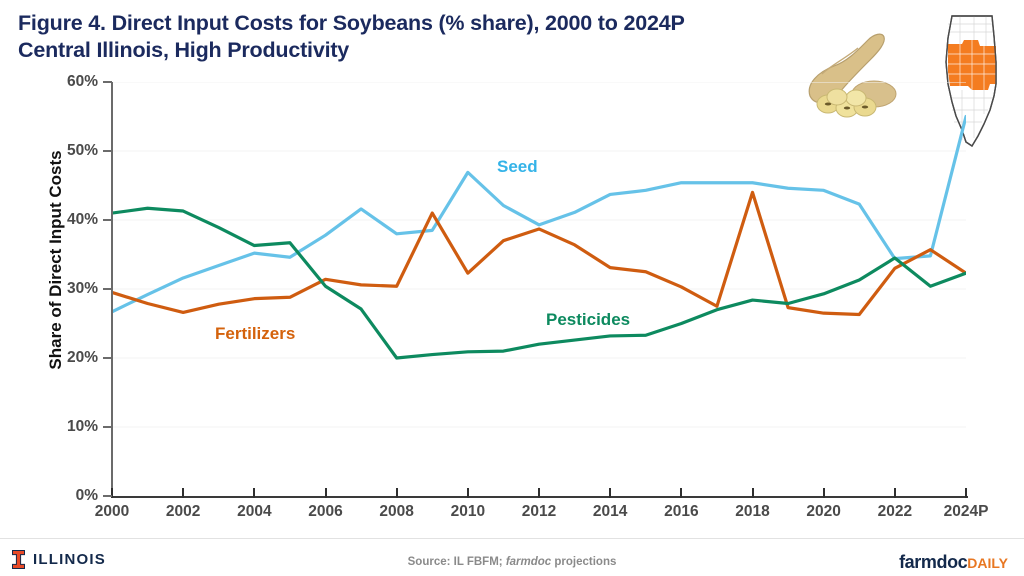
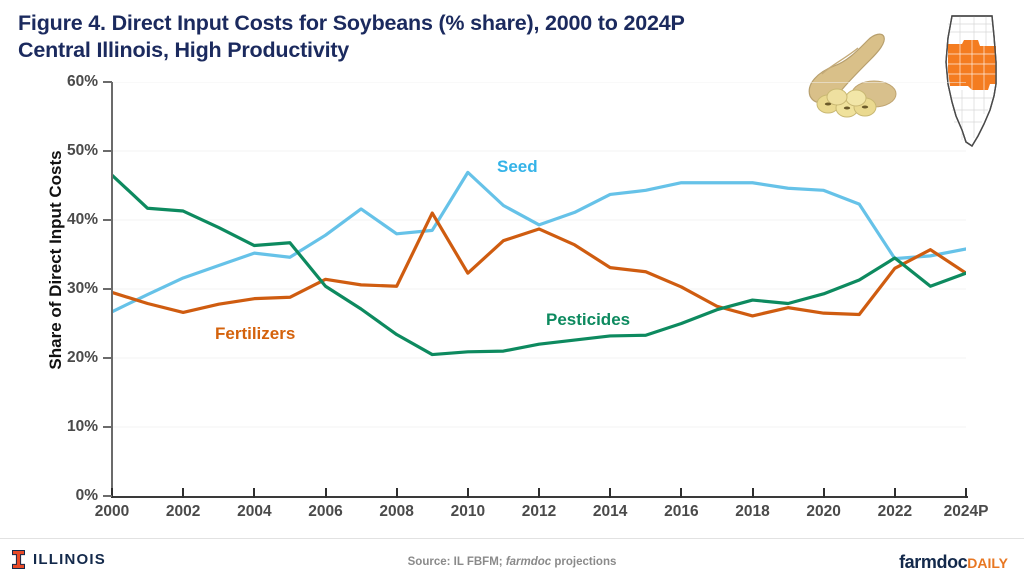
Pesticides/2000: 41% -> 46%
Pesticides/2008: 20% -> 23%
Fertilizers/2018: 44% -> 26%
Seed/2024P: 55% -> 36%
